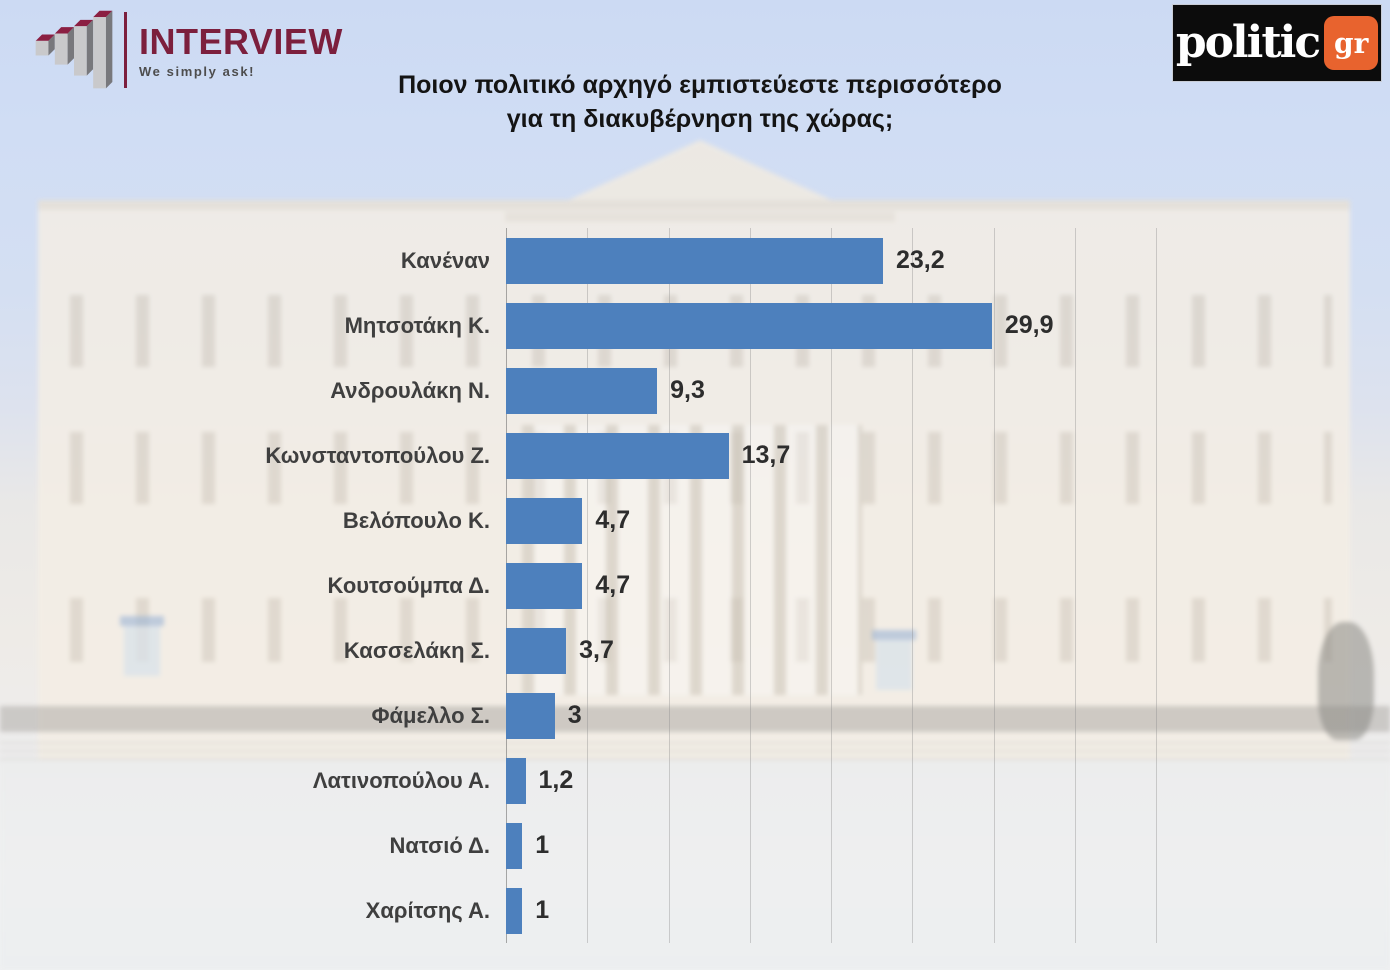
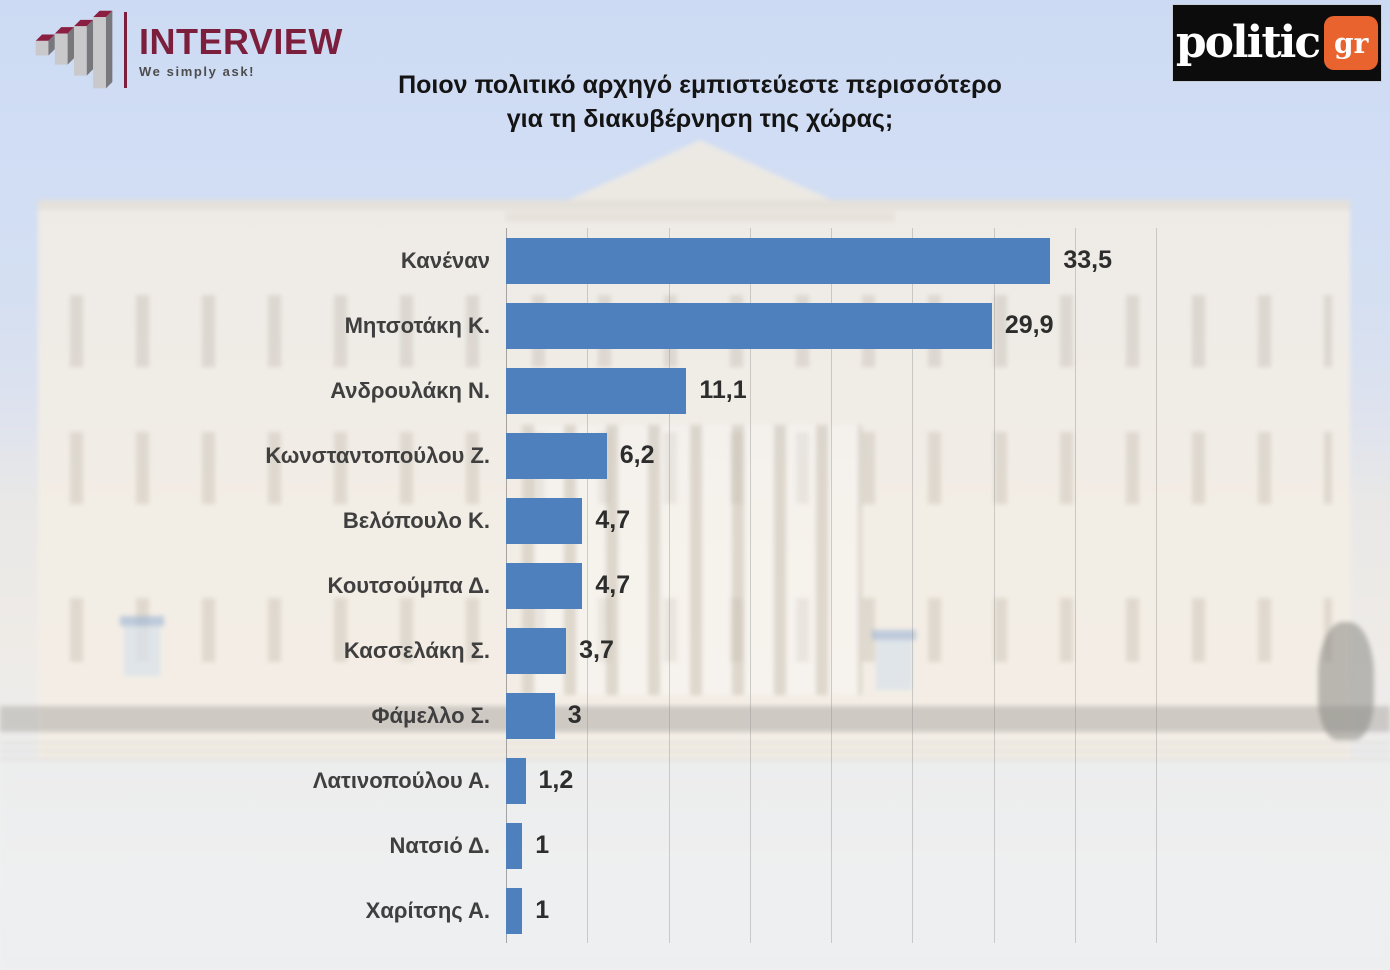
Κανέναν: 23,2 -> 33,5
Ανδρουλάκη Ν.: 9,3 -> 11,1
Κωνσταντοπούλου Ζ.: 13,7 -> 6,2
